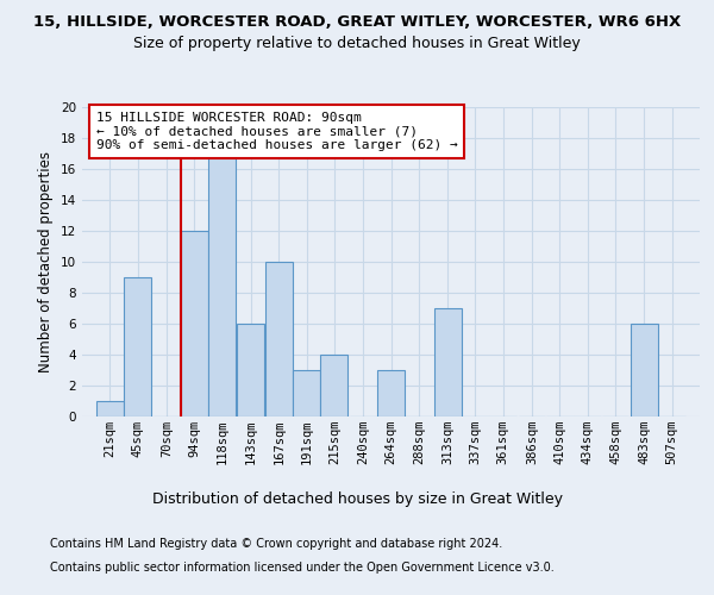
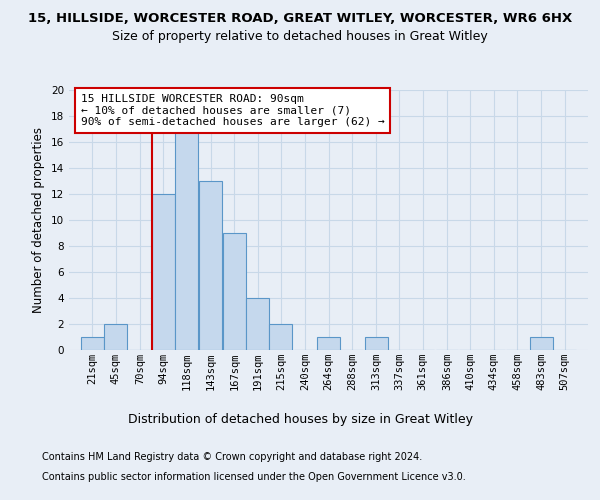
45sqm: 9 -> 2
143sqm: 6 -> 13
167sqm: 10 -> 9
191sqm: 3 -> 4
215sqm: 4 -> 2
264sqm: 3 -> 1
313sqm: 7 -> 1
483sqm: 6 -> 1
